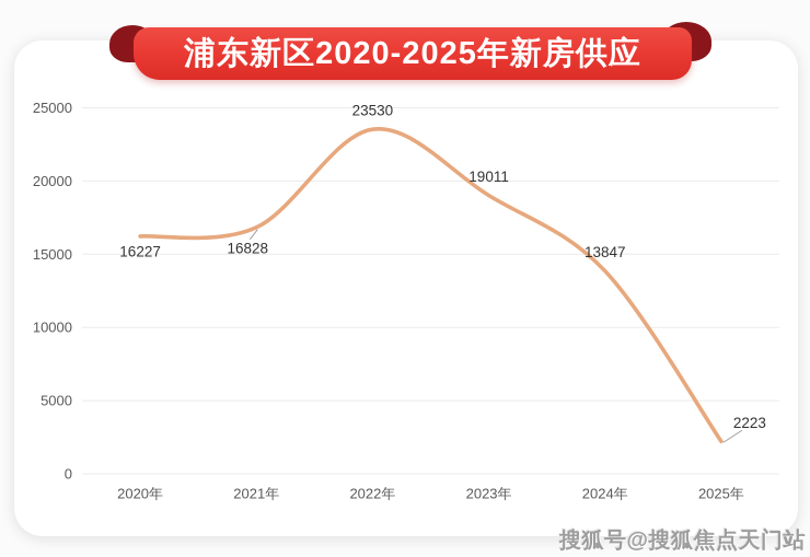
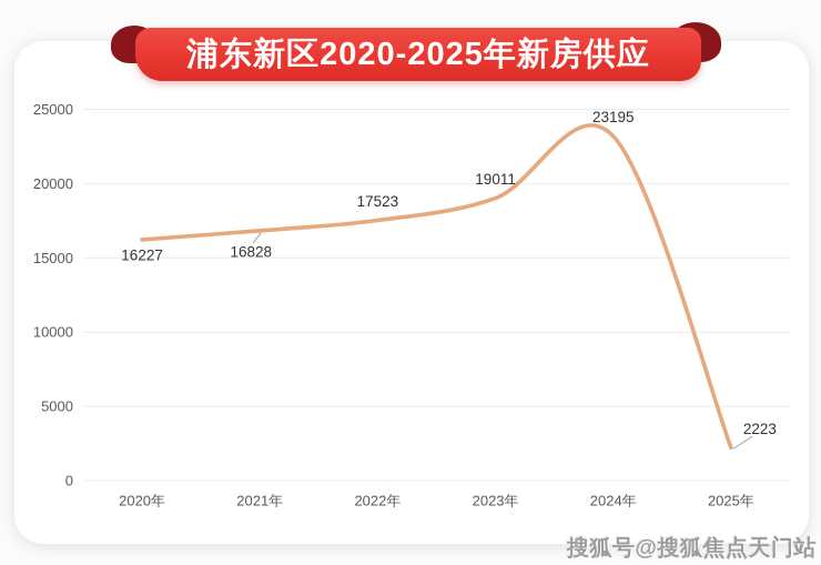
2022年: 23530 -> 17523
2024年: 13847 -> 23195
